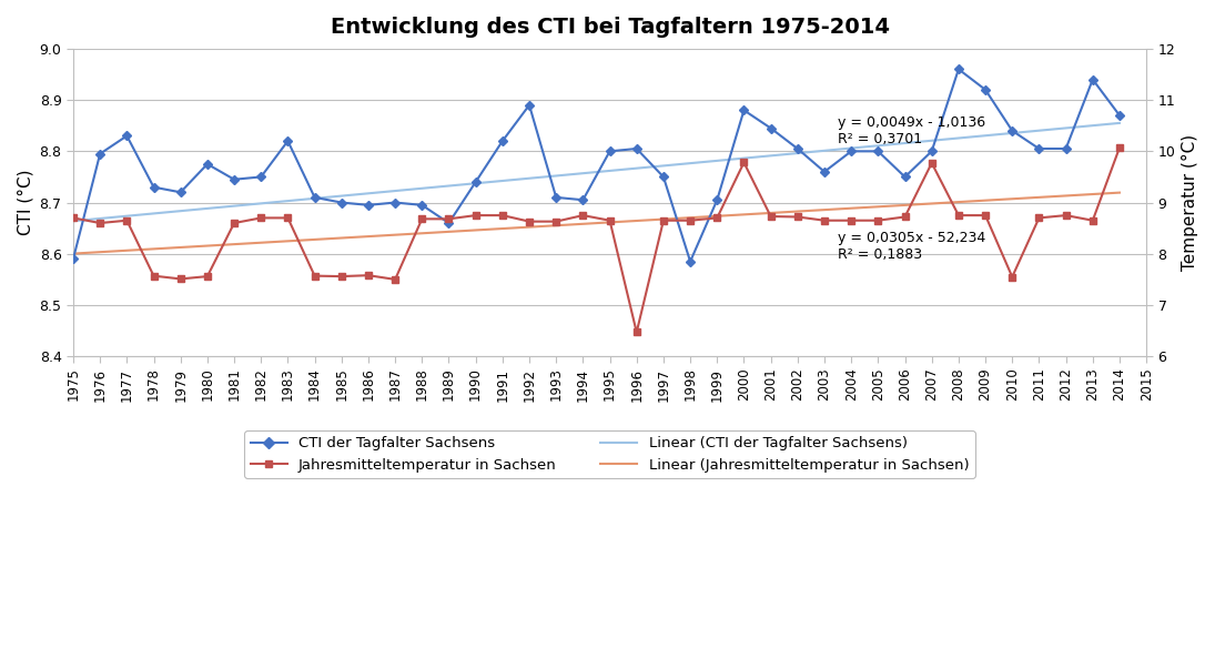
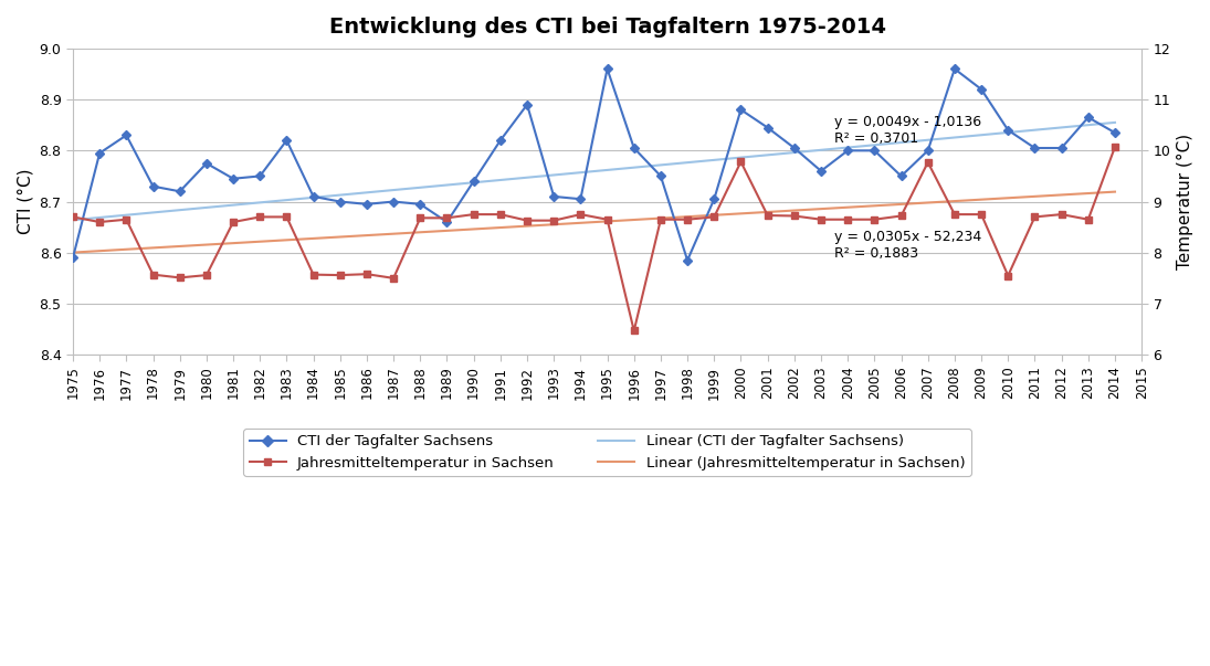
CTI der Tagfalter Sachsens/1995: 8.800 -> 8.960
CTI der Tagfalter Sachsens/2013: 8.940 -> 8.865
CTI der Tagfalter Sachsens/2014: 8.870 -> 8.835
